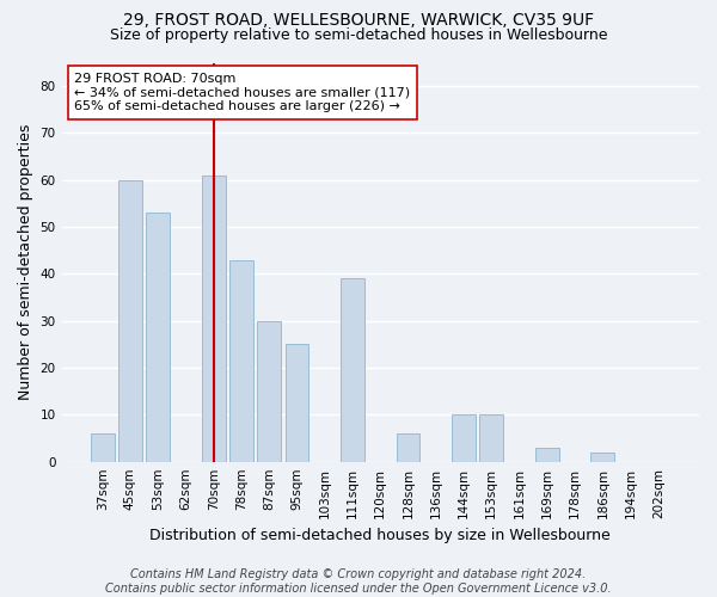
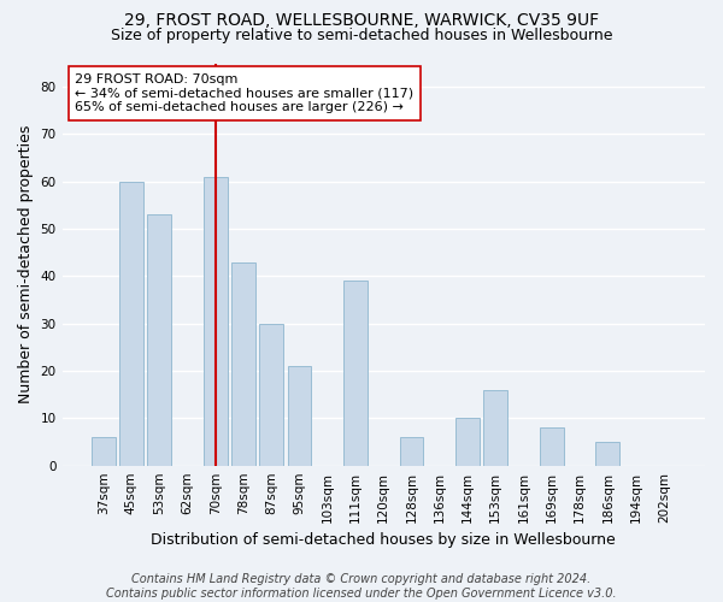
95sqm: 25 -> 21
153sqm: 10 -> 16
169sqm: 3 -> 8
186sqm: 2 -> 5
